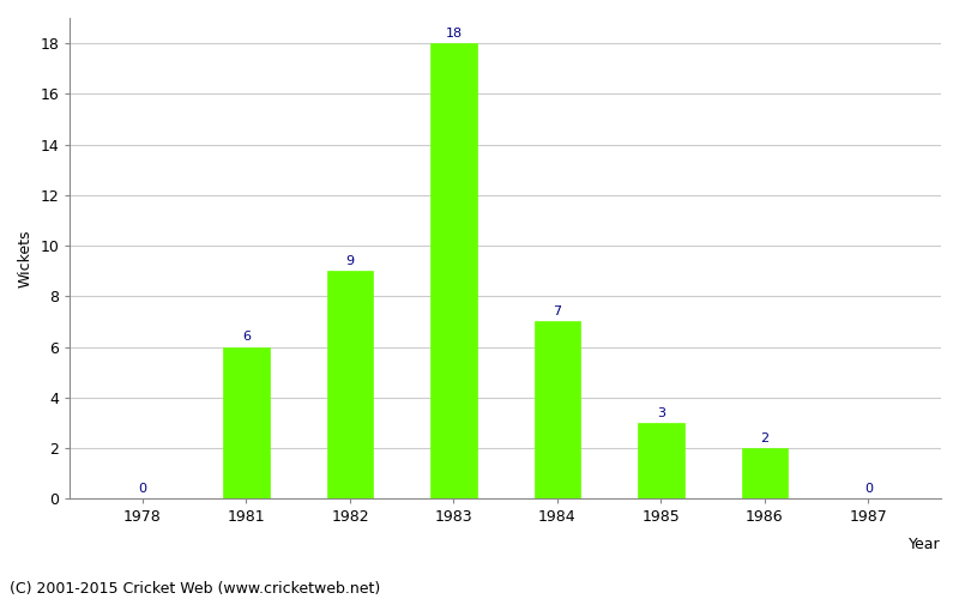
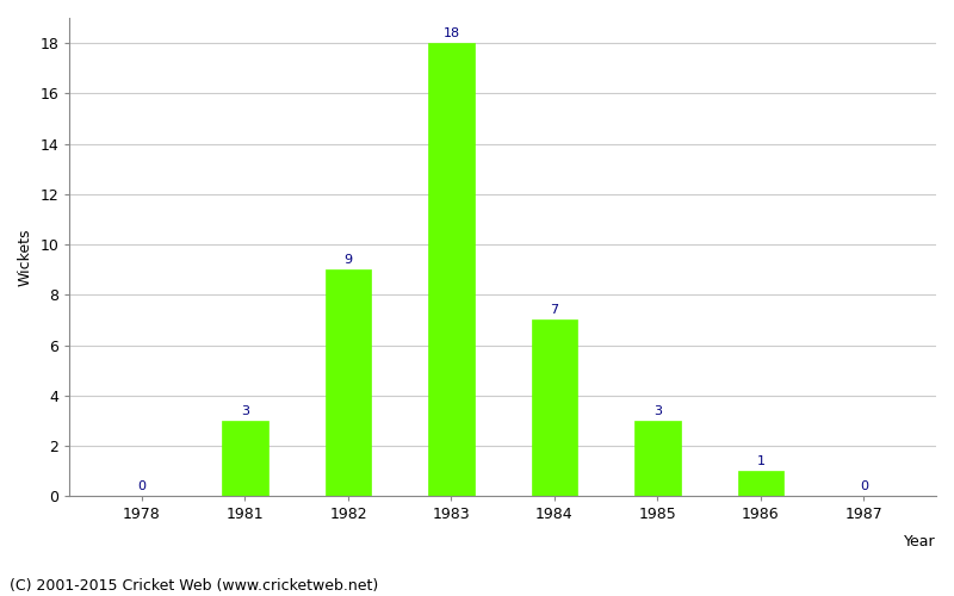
1981: 6 -> 3
1986: 2 -> 1
